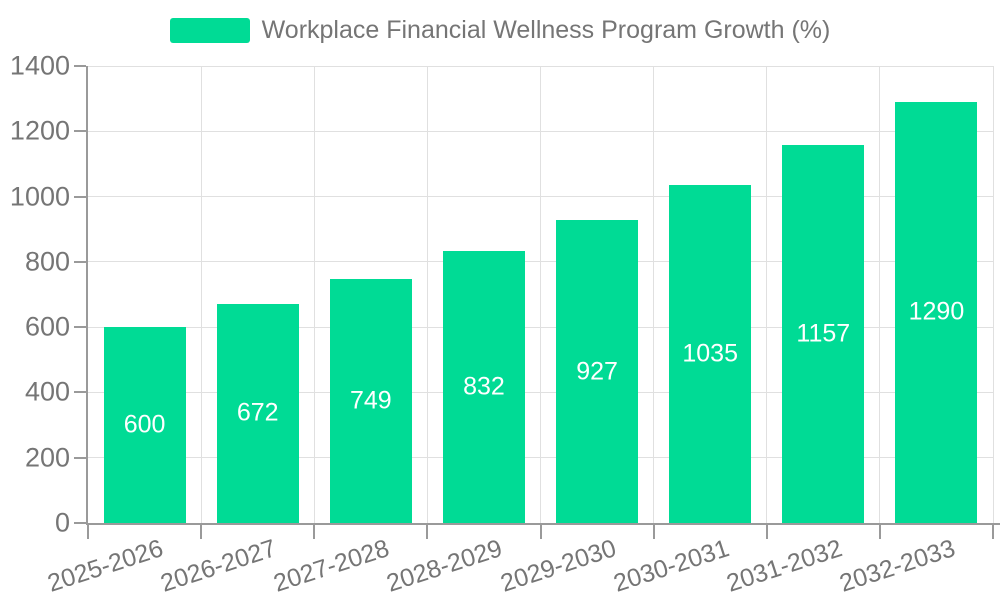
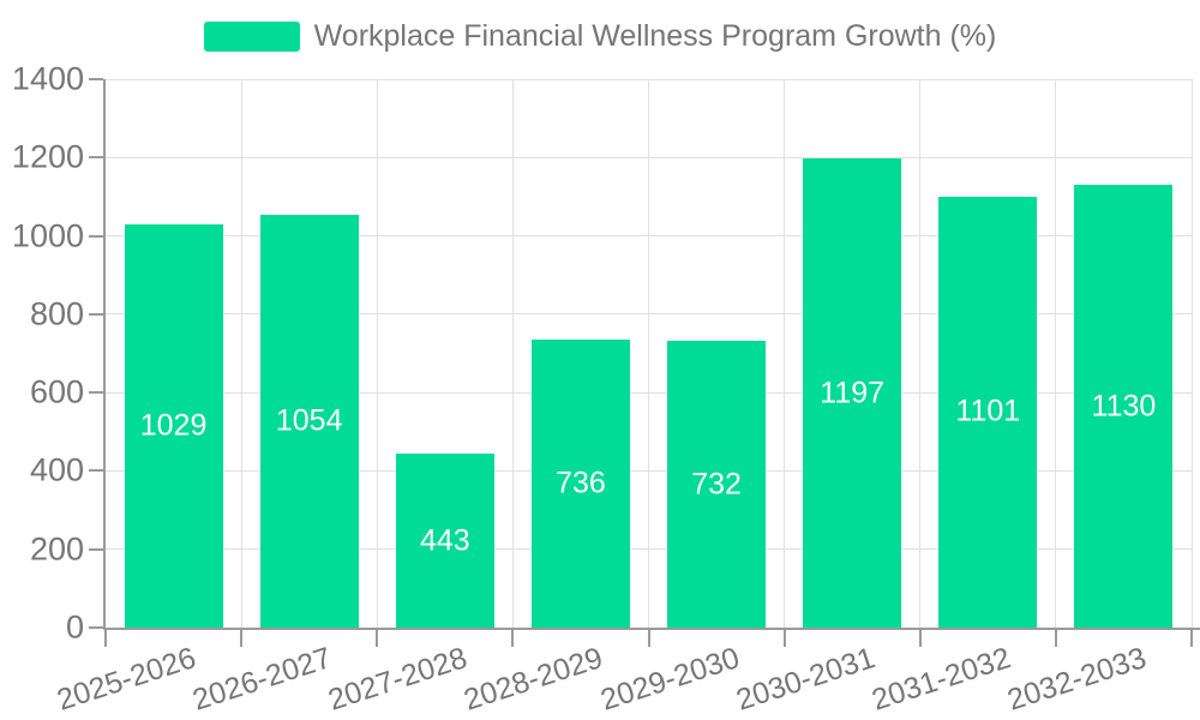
2025-2026: 600 -> 1029
2026-2027: 672 -> 1054
2027-2028: 749 -> 443
2028-2029: 832 -> 736
2029-2030: 927 -> 732
2030-2031: 1035 -> 1197
2031-2032: 1157 -> 1101
2032-2033: 1290 -> 1130
